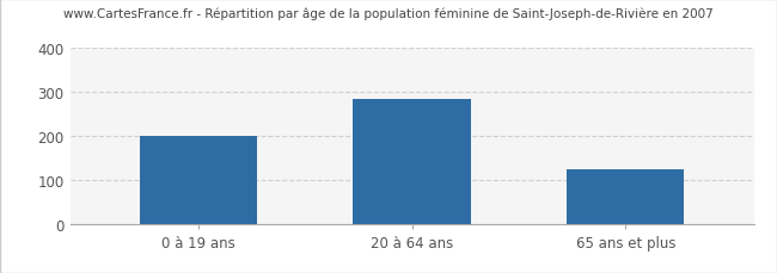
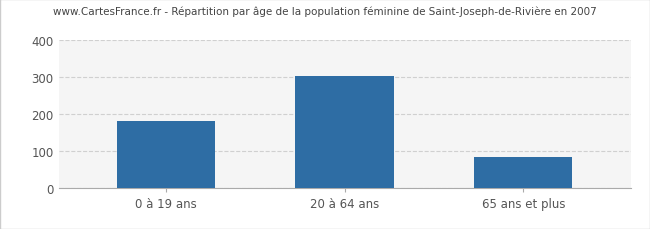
0 à 19 ans: 200 -> 180
20 à 64 ans: 285 -> 303
65 ans et plus: 125 -> 83
